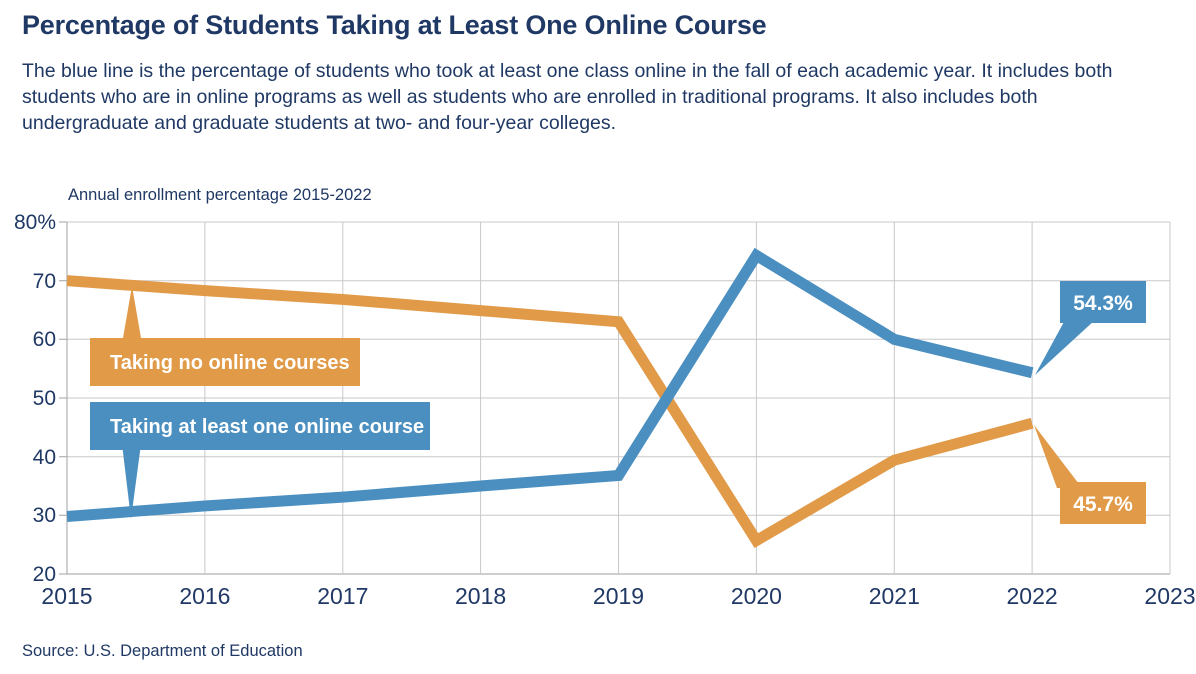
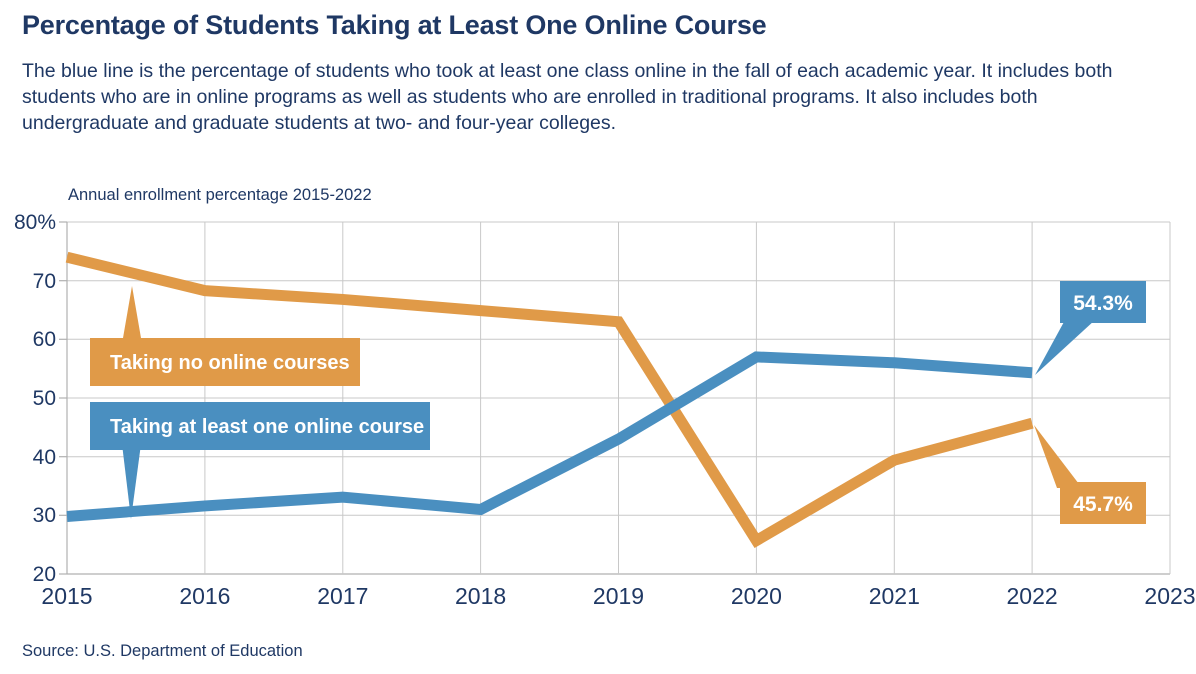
Taking no online courses/2015: 70% -> 74%
Taking at least one online course/2018: 35% -> 31%
Taking at least one online course/2019: 37% -> 43%
Taking at least one online course/2020: 74% -> 57%
Taking at least one online course/2021: 60% -> 56%
